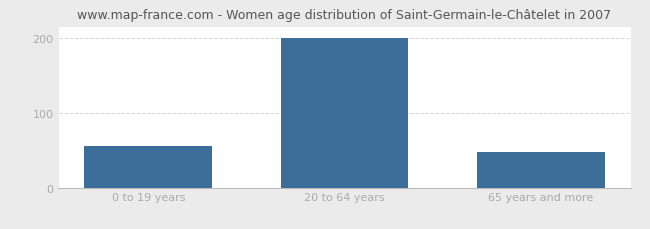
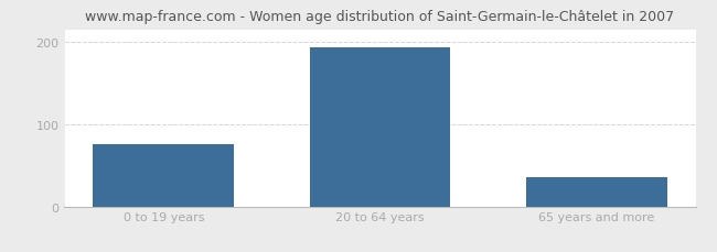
0 to 19 years: 56 -> 75
20 to 64 years: 200 -> 193
65 years and more: 48 -> 35
